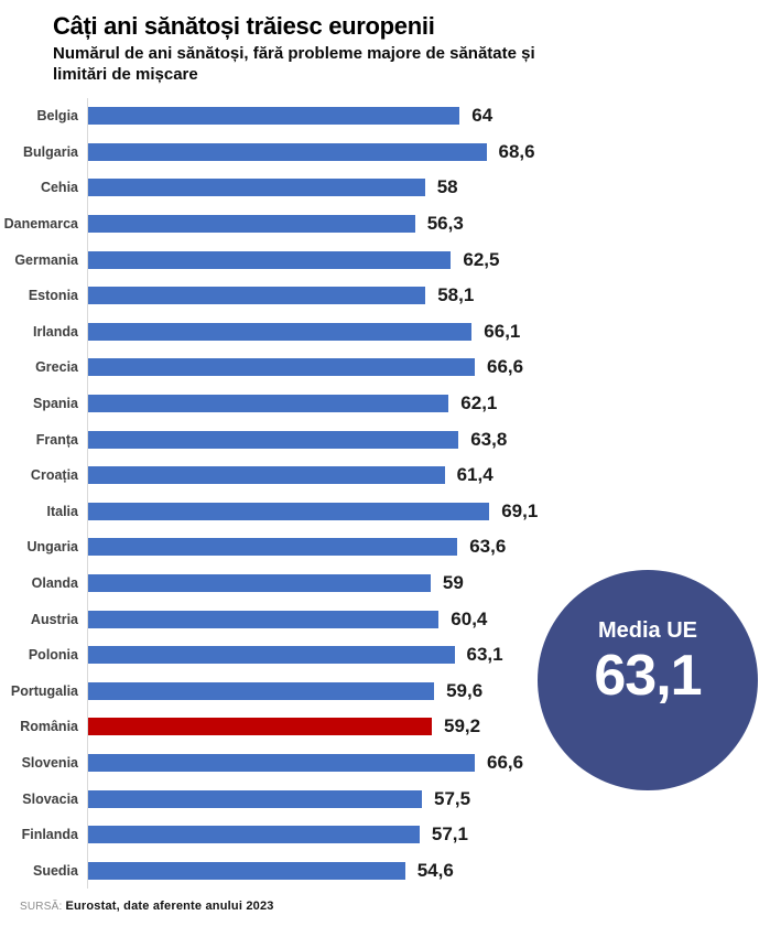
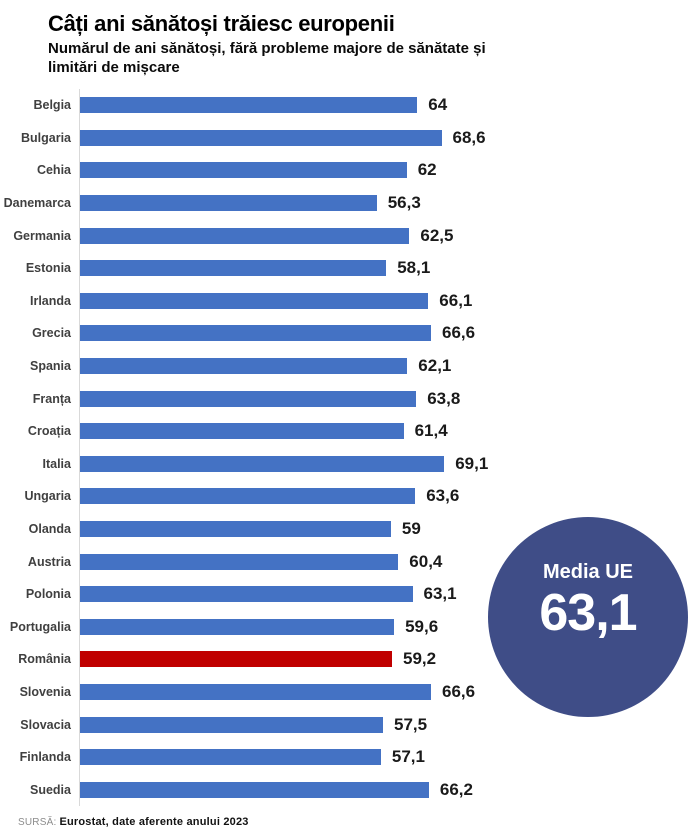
Cehia: 58 -> 62
Suedia: 54,6 -> 66,2
